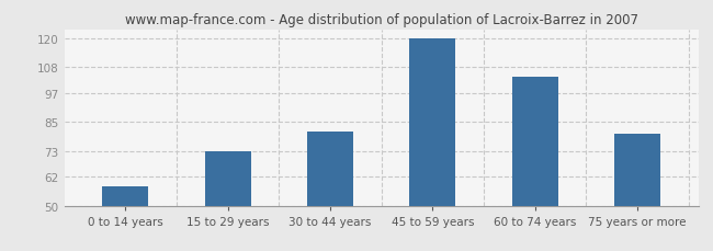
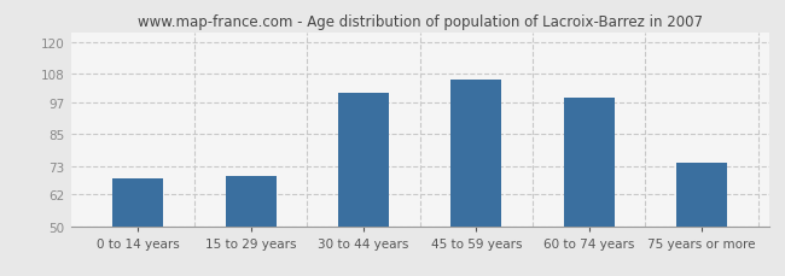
0 to 14 years: 58 -> 68
15 to 29 years: 73 -> 69
30 to 44 years: 81 -> 101
45 to 59 years: 120 -> 106
60 to 74 years: 104 -> 99
75 years or more: 80 -> 74
